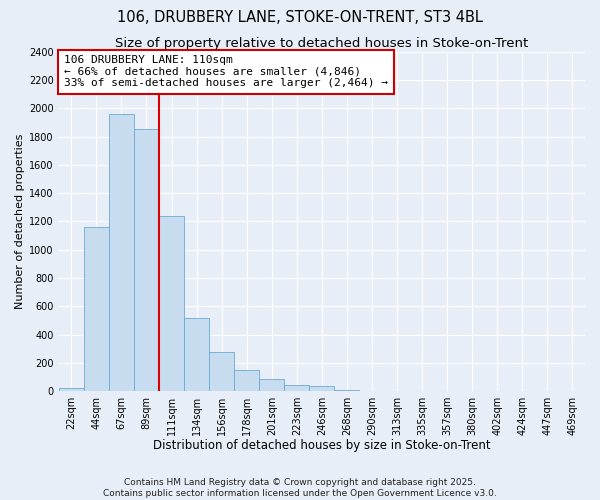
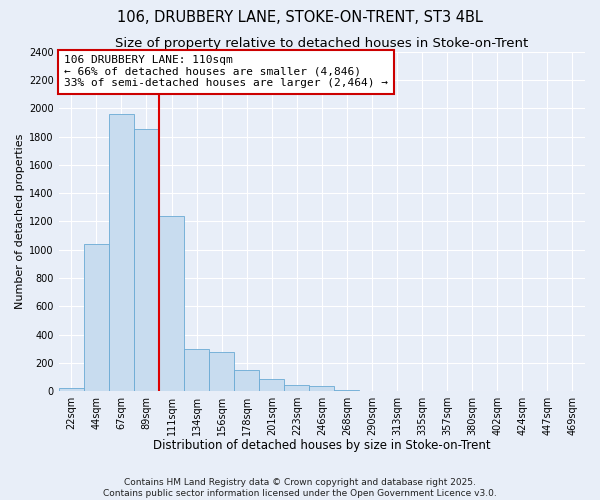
44sqm: 1160 -> 1040
134sqm: 520 -> 300
